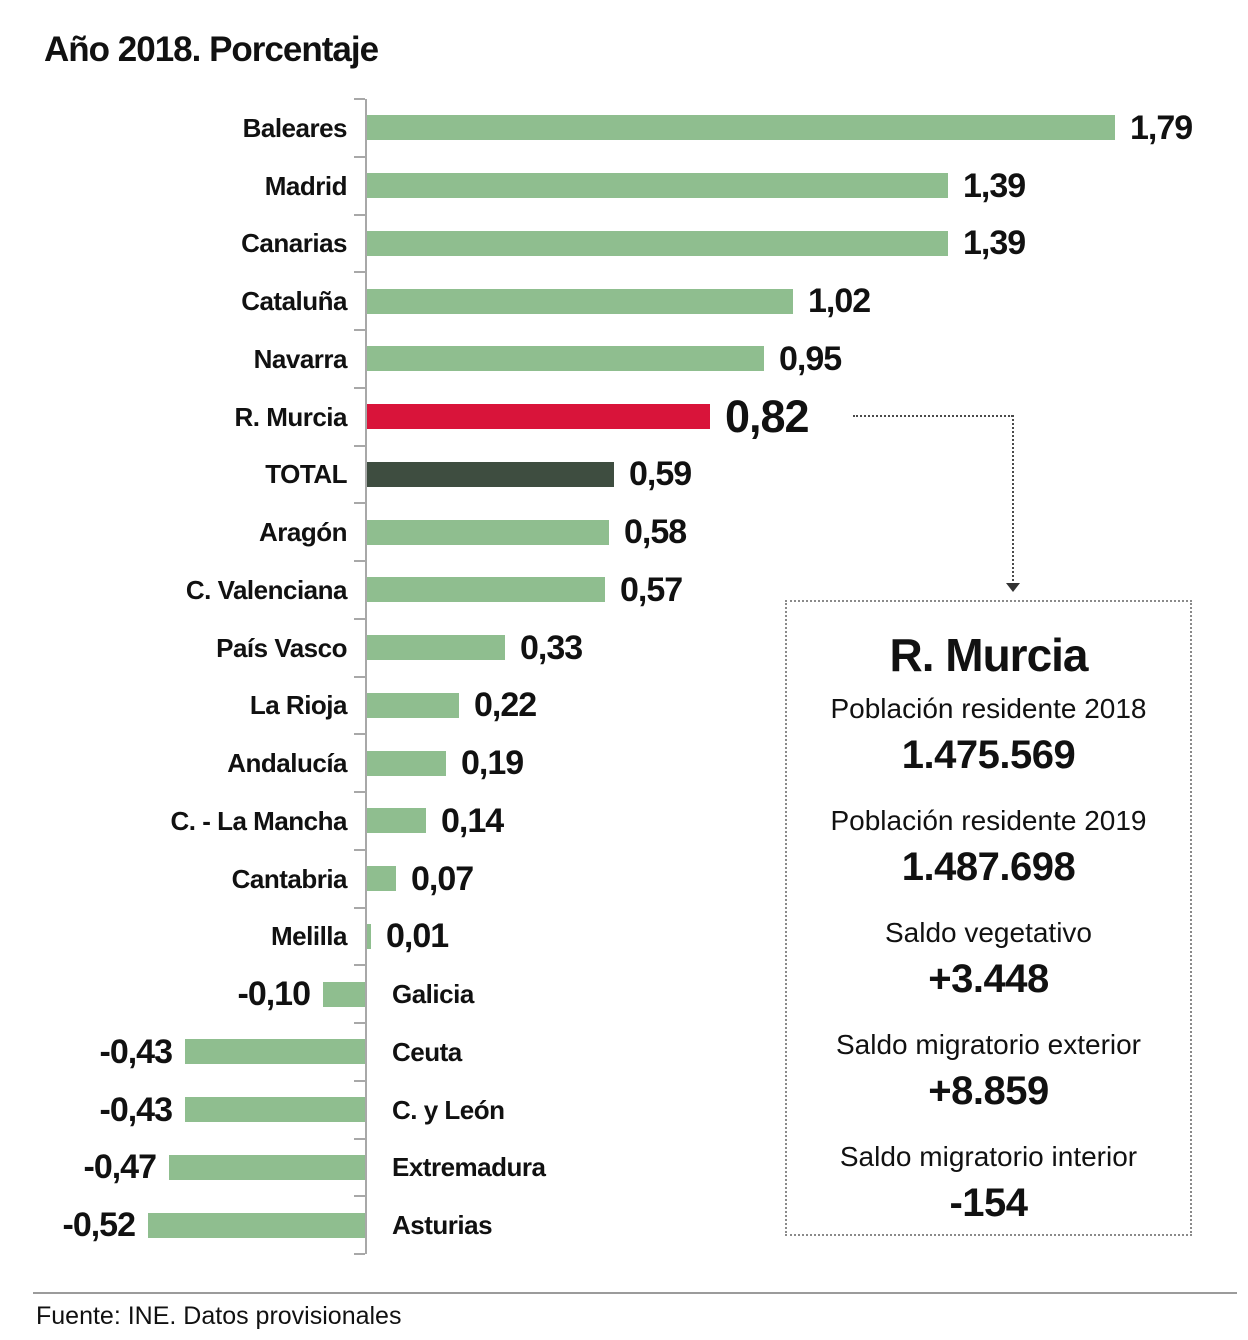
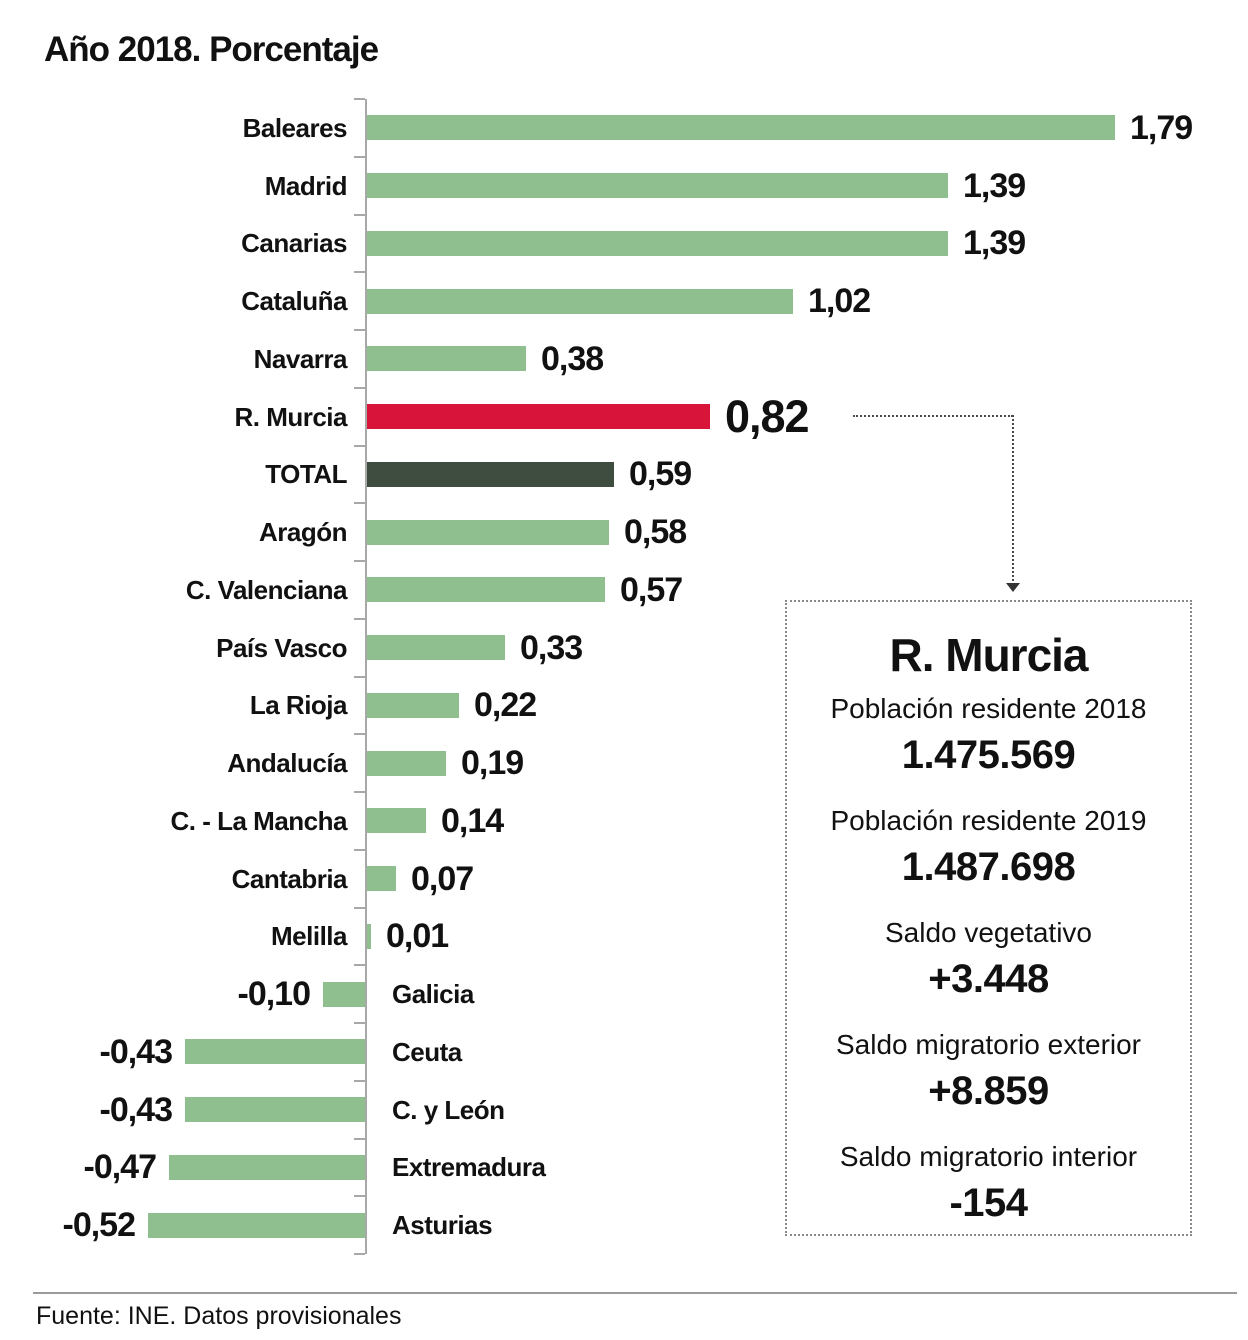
Navarra: 0,95 -> 0,38
